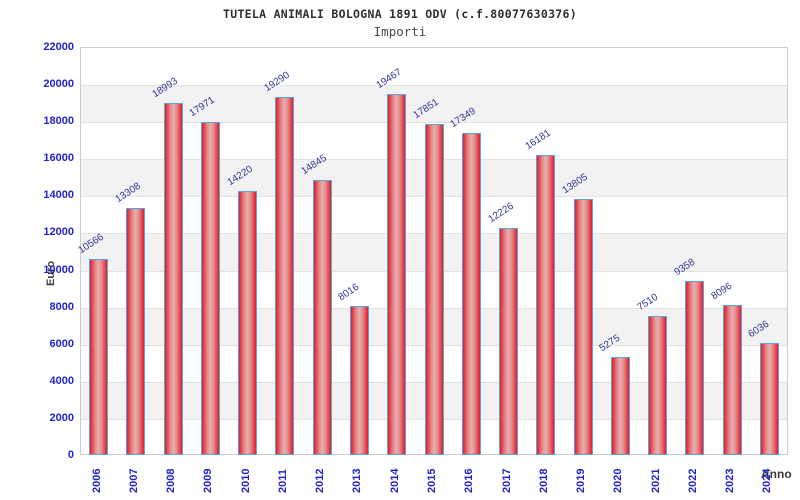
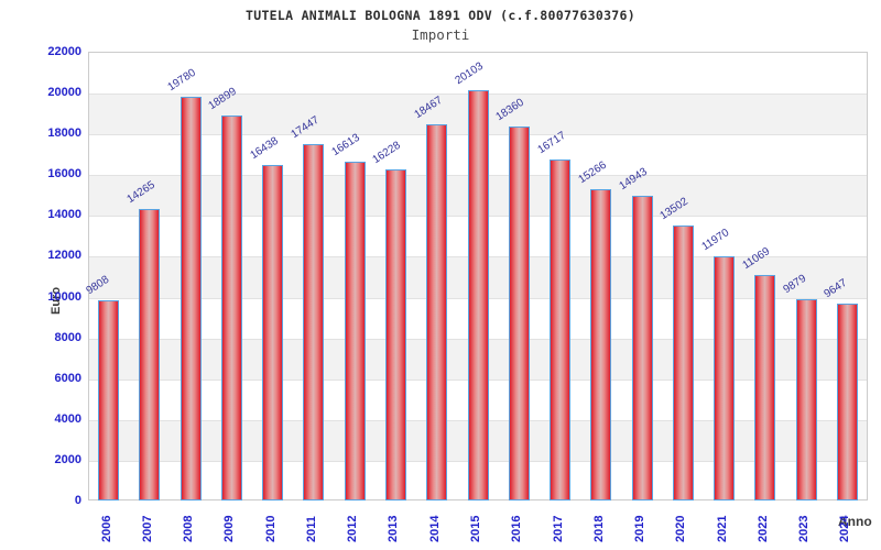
2006: 10566 -> 9808
2007: 13308 -> 14265
2008: 18993 -> 19780
2009: 17971 -> 18899
2010: 14220 -> 16438
2011: 19290 -> 17447
2012: 14845 -> 16613
2013: 8016 -> 16228
2014: 19467 -> 18467
2015: 17851 -> 20103
2016: 17349 -> 18360
2017: 12226 -> 16717
2018: 16181 -> 15266
2019: 13805 -> 14943
2020: 5275 -> 13502
2021: 7510 -> 11970
2022: 9358 -> 11069
2023: 8096 -> 9879
2024: 6036 -> 9647
